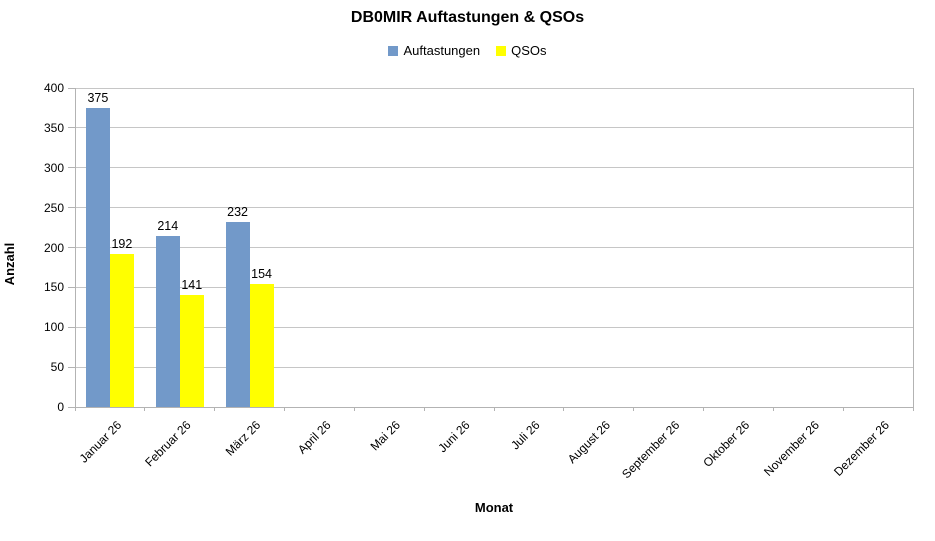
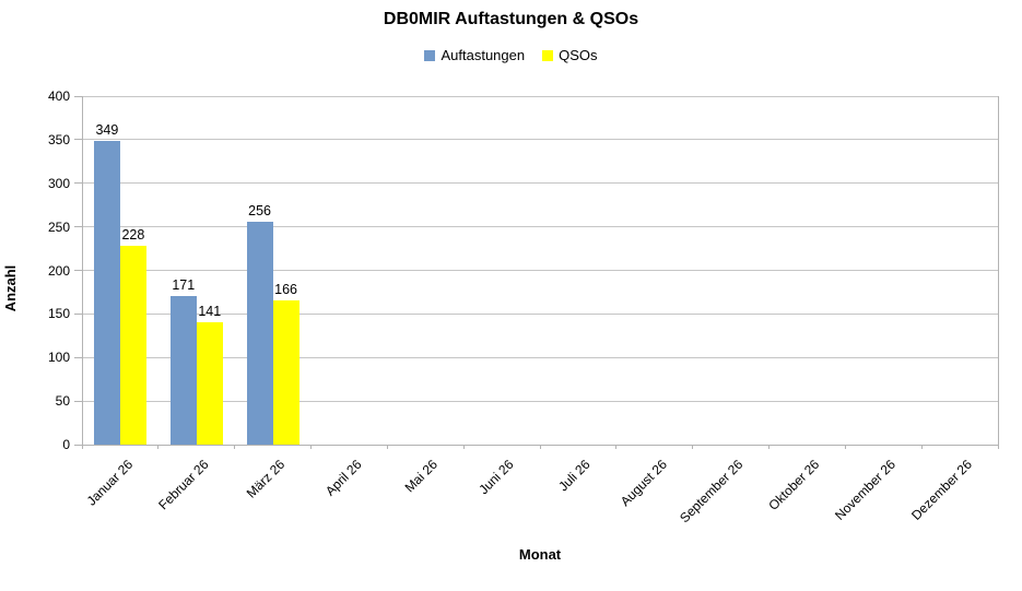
Auftastungen/Januar 26: 375 -> 349
QSOs/Januar 26: 192 -> 228
Auftastungen/Februar 26: 214 -> 171
Auftastungen/März 26: 232 -> 256
QSOs/März 26: 154 -> 166
